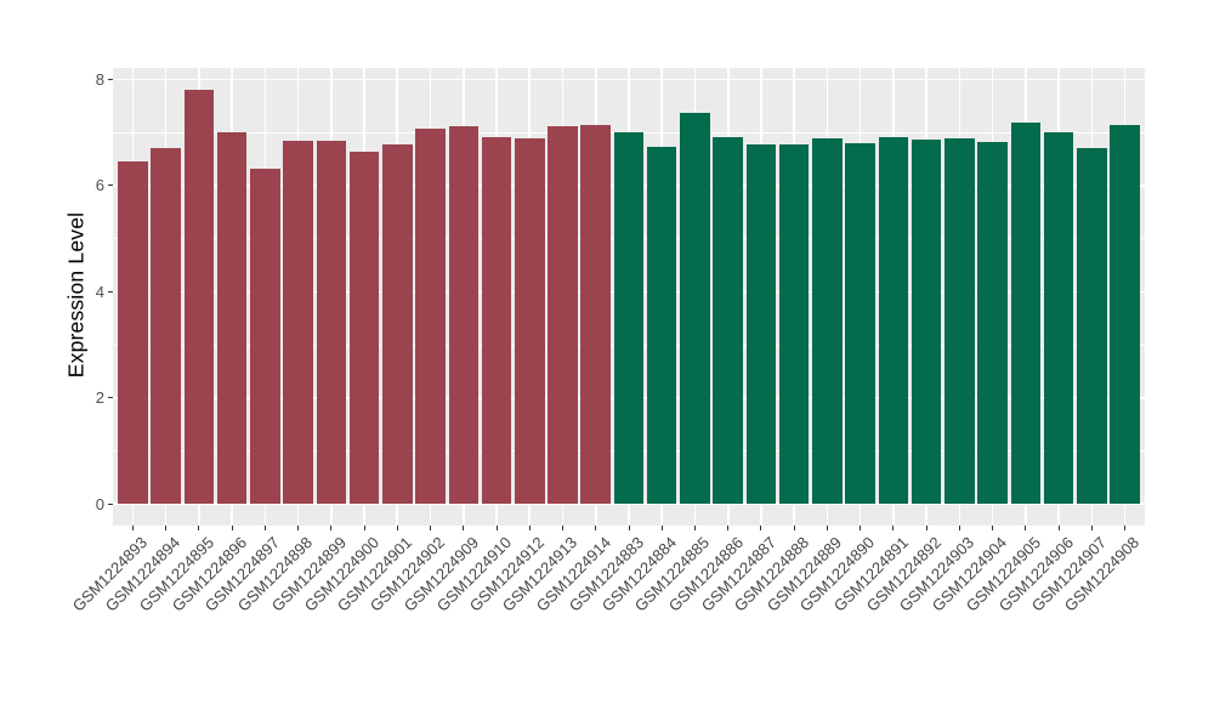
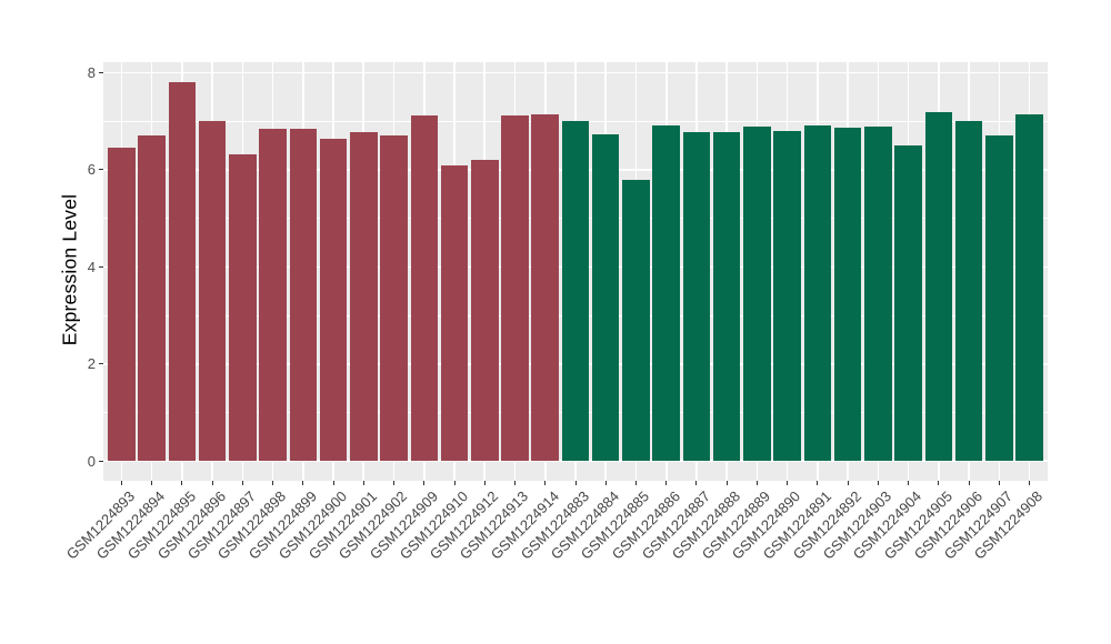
GSM1224902: 7.1 -> 6.7
GSM1224910: 6.9 -> 6.1
GSM1224912: 6.9 -> 6.2
GSM1224885: 7.4 -> 5.8
GSM1224904: 6.8 -> 6.5
